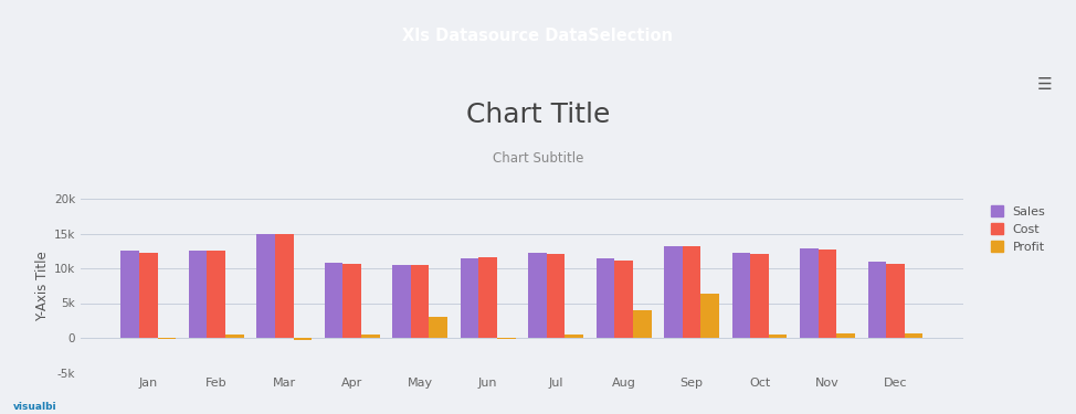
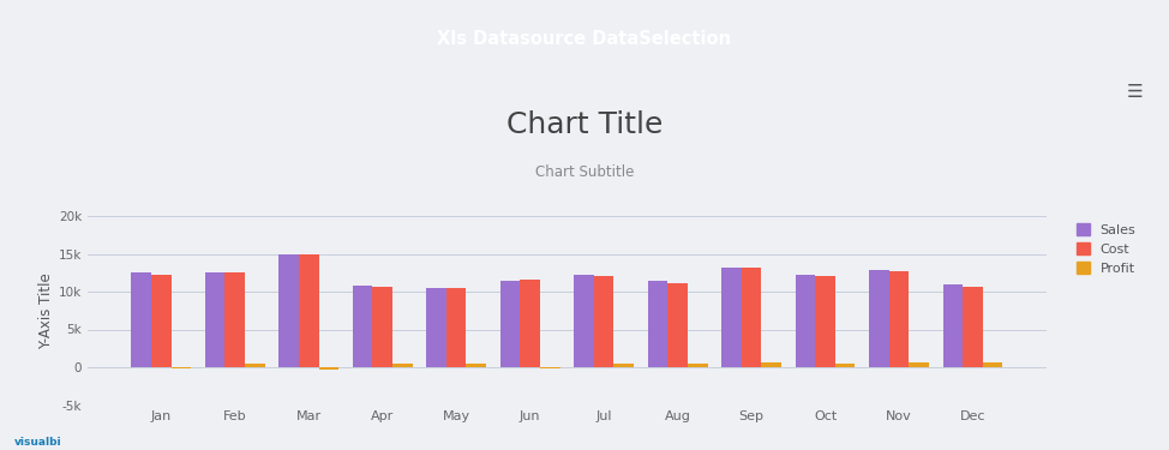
Profit/May: 3.0k -> 0.5k
Profit/Aug: 4.0k -> 0.5k
Profit/Sep: 6.4k -> 0.6k
